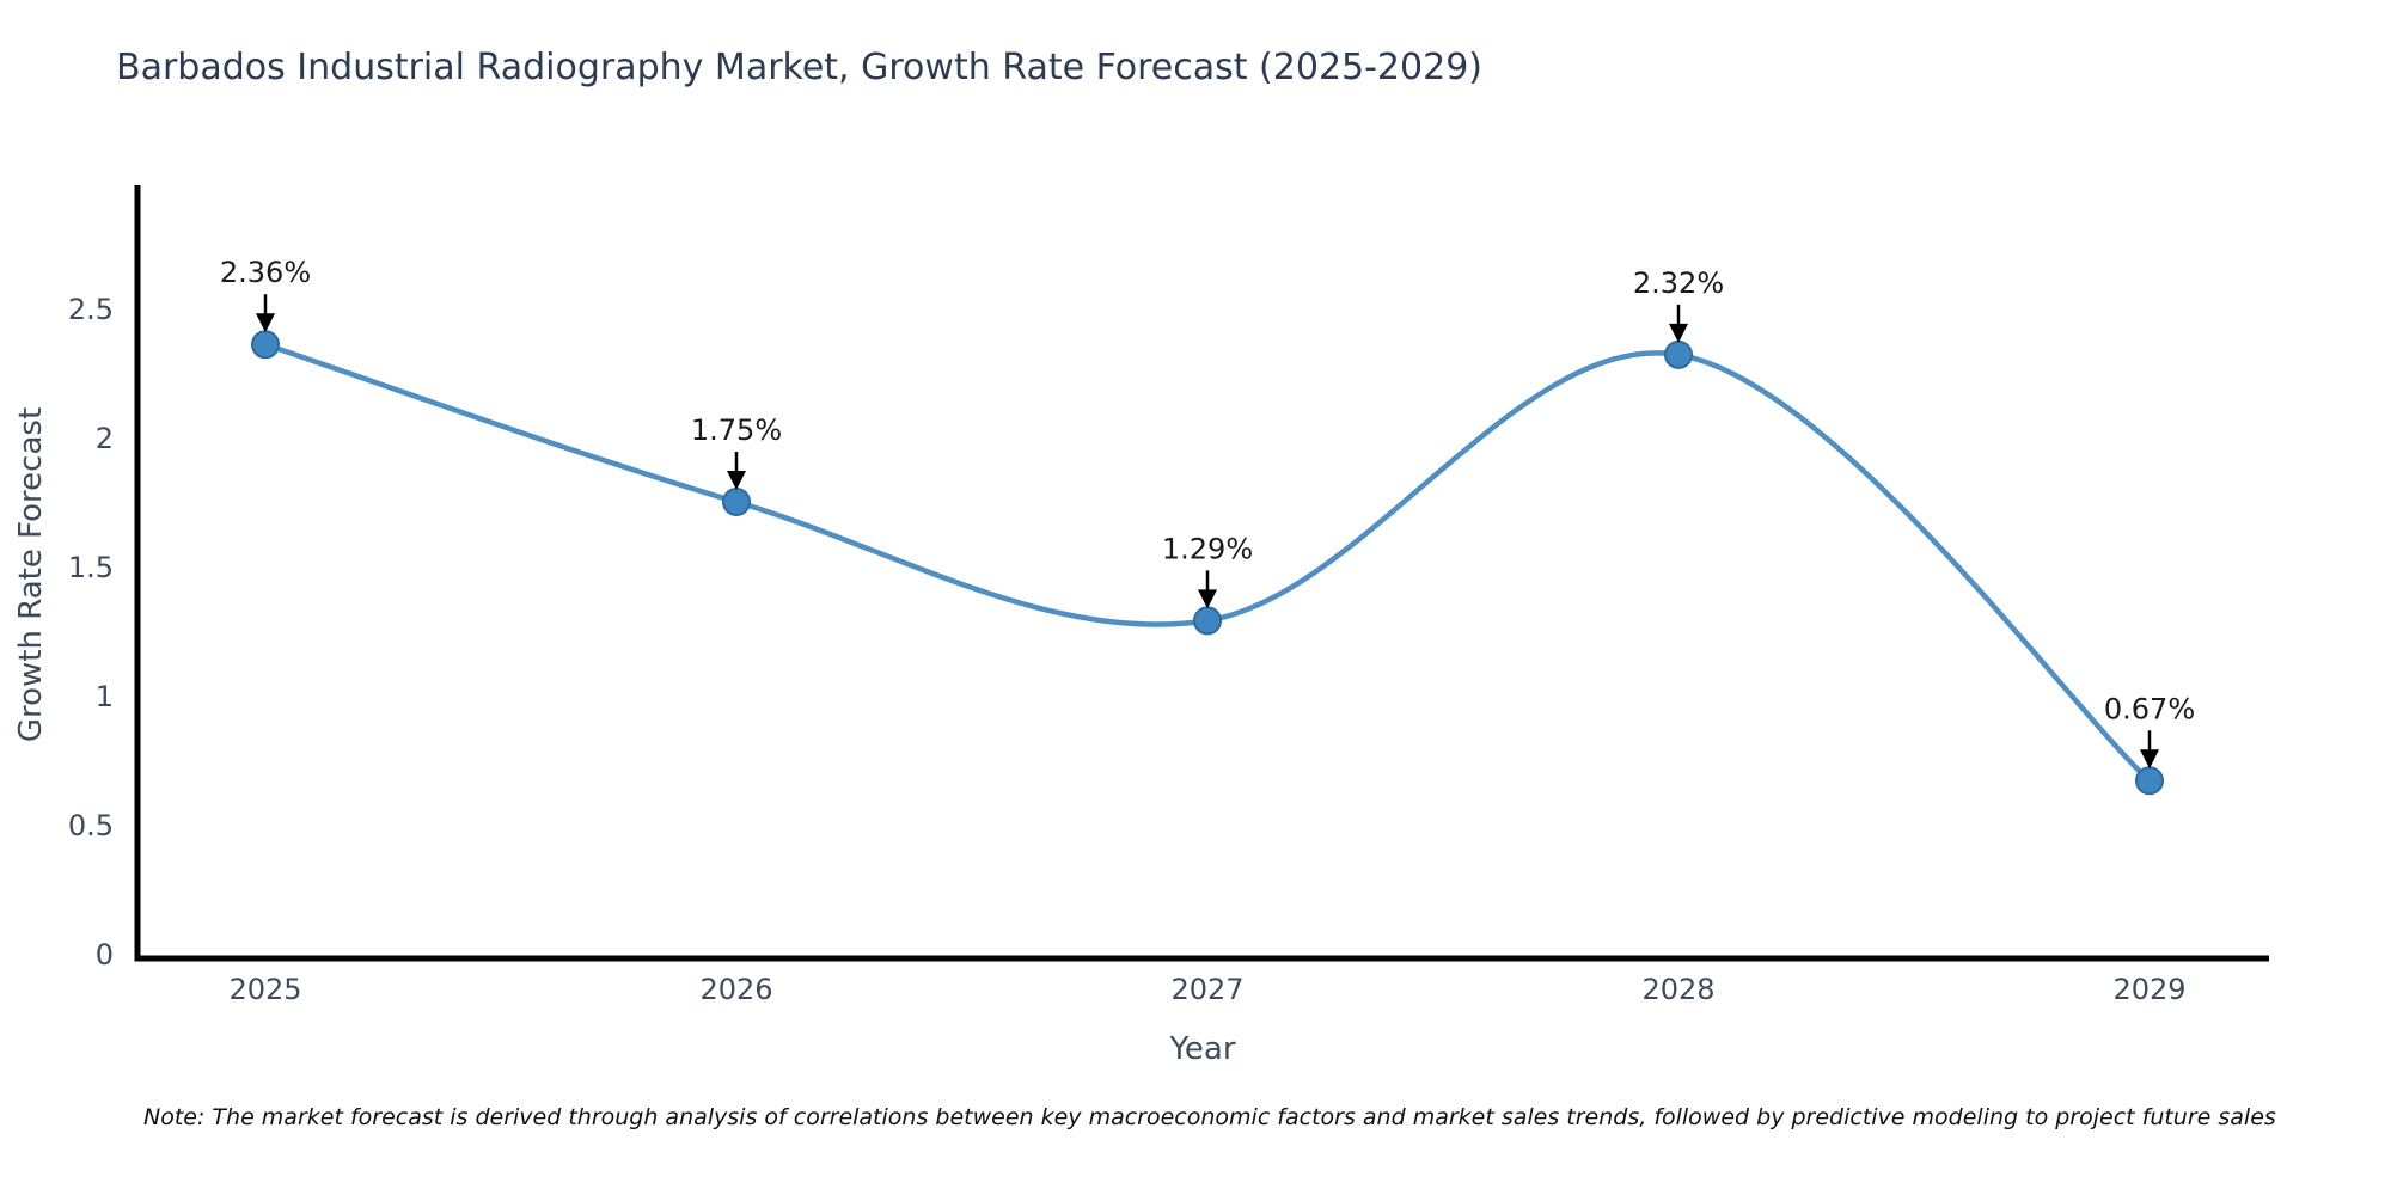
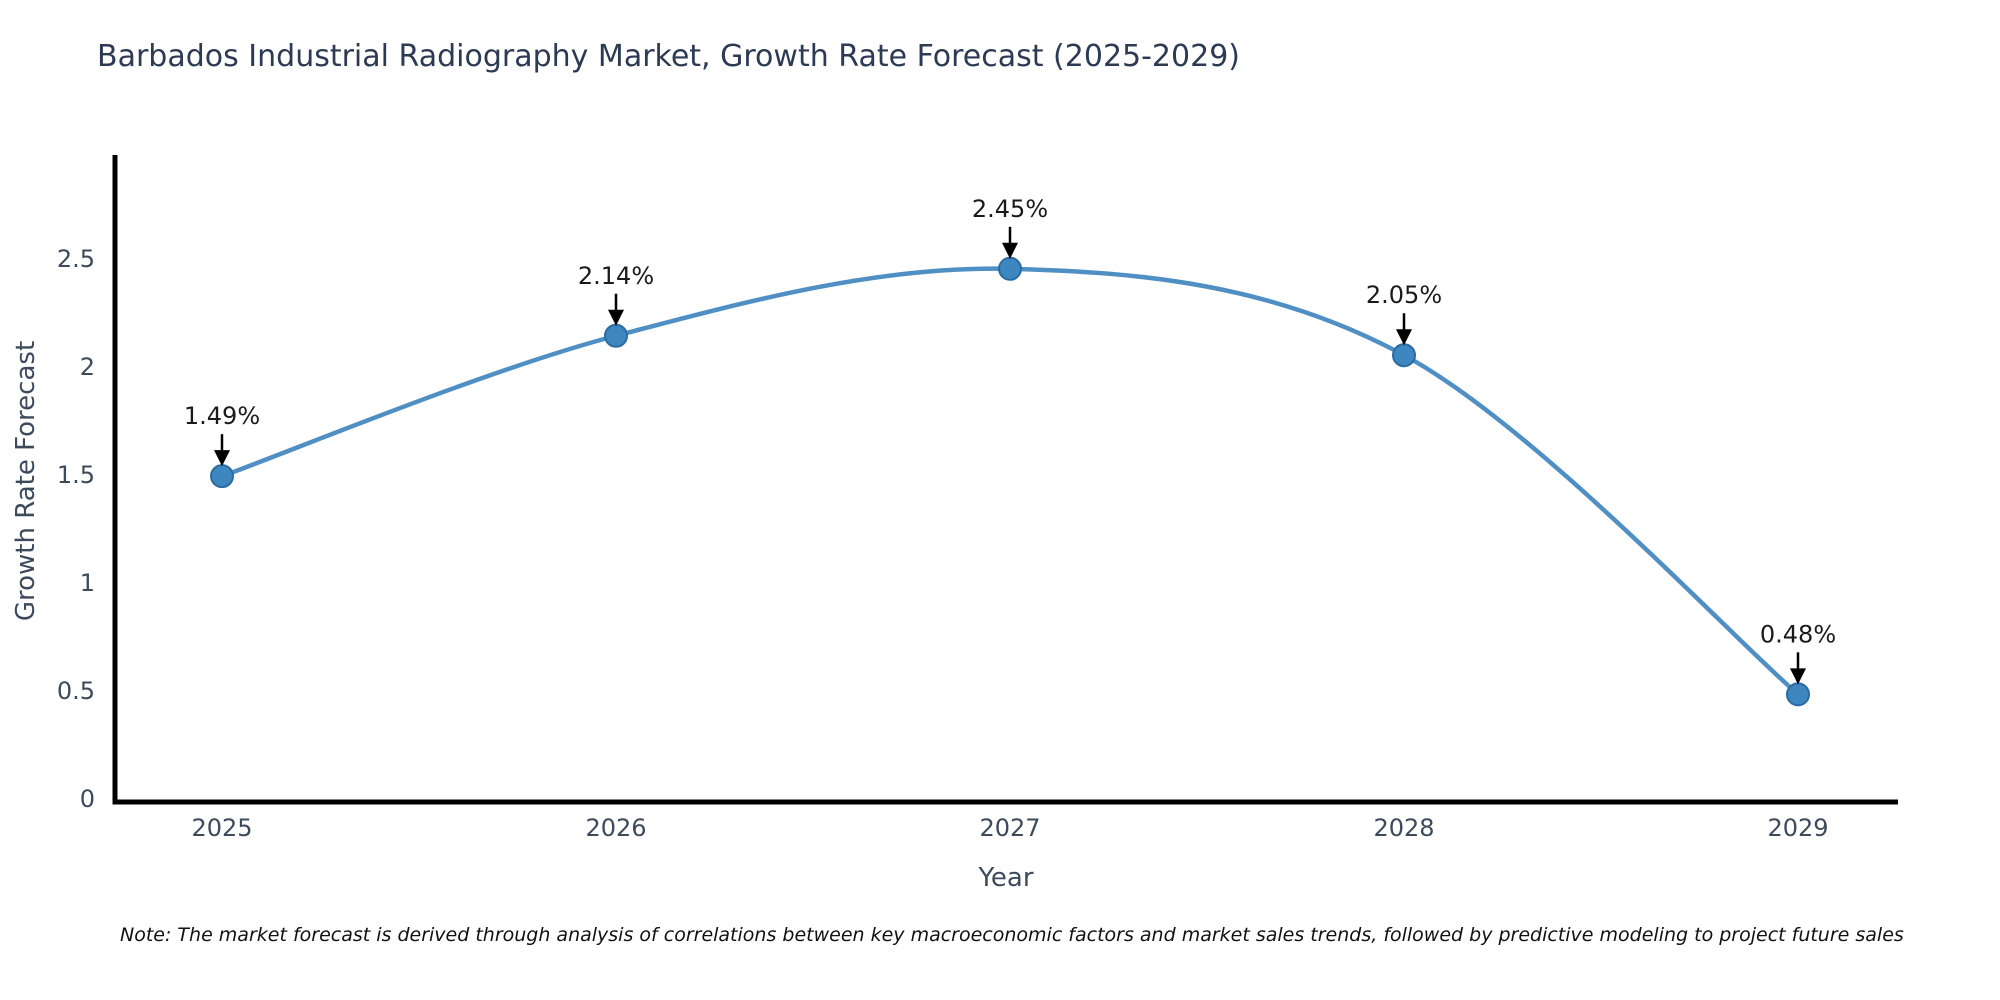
2025: 2.36% -> 1.49%
2026: 1.75% -> 2.14%
2027: 1.29% -> 2.45%
2028: 2.32% -> 2.05%
2029: 0.67% -> 0.48%
